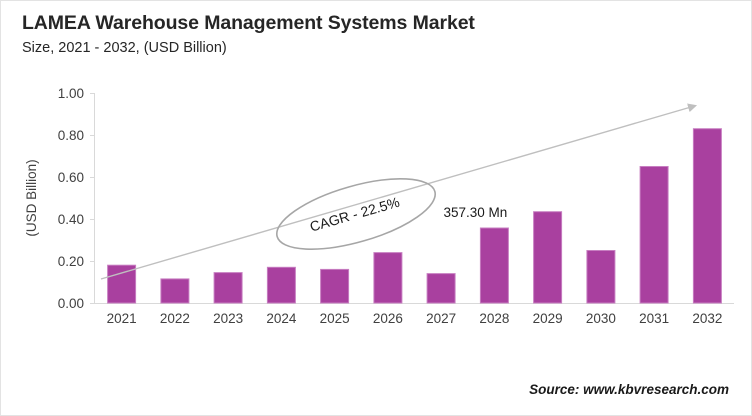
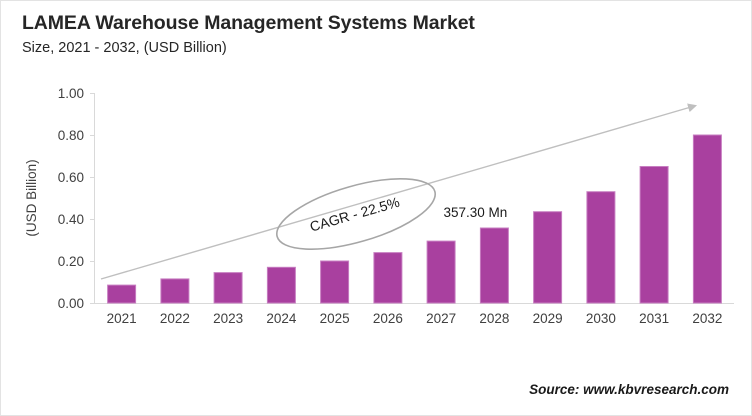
2021: 0.18 -> 0.09
2025: 0.16 -> 0.20
2027: 0.14 -> 0.29
2030: 0.25 -> 0.53
2032: 0.83 -> 0.80
